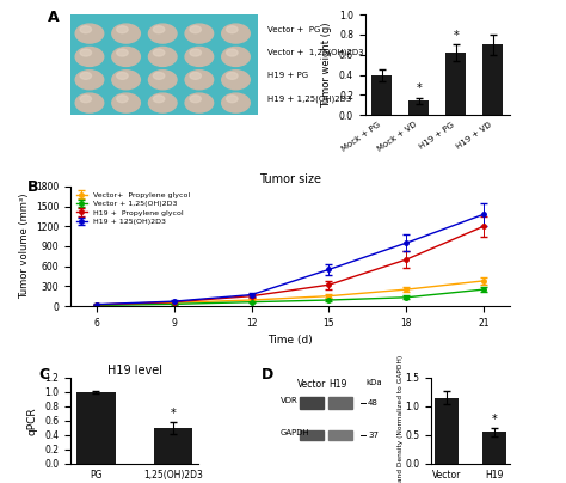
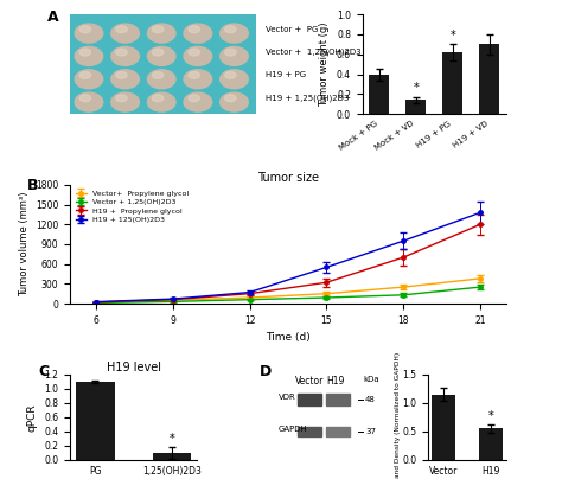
H19 level/PG: 1.0 -> 1.1
H19 level/1,25(OH)2D3: 0.5 -> 0.1
